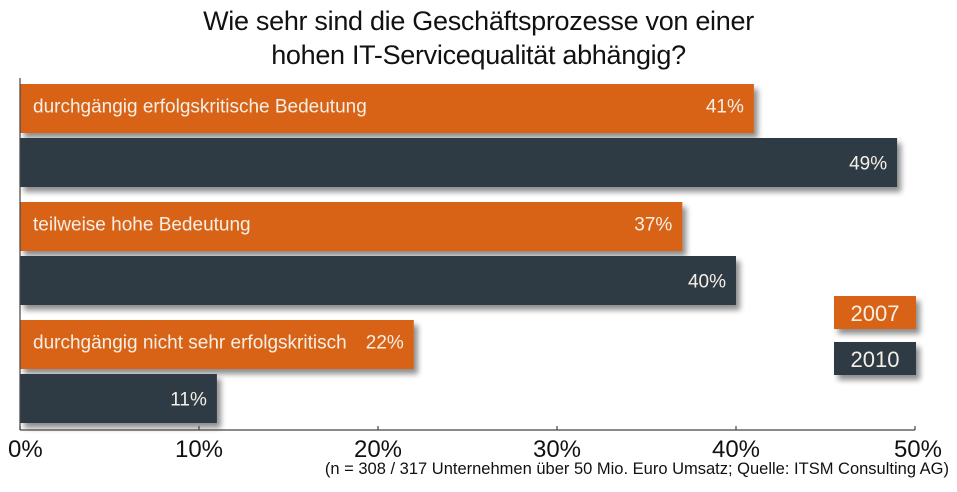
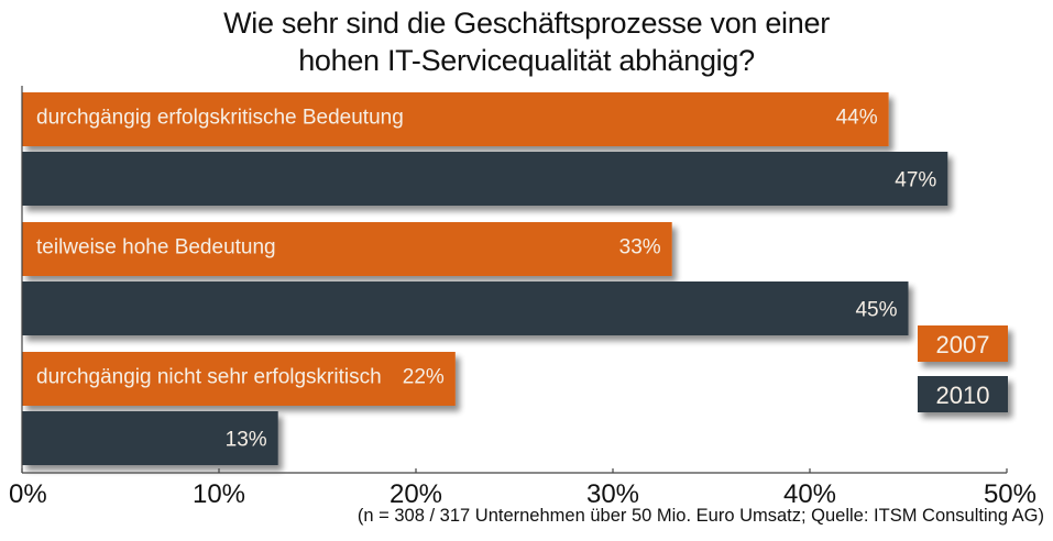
2007/durchgängig erfolgskritische Bedeutung: 41% -> 44%
2010/durchgängig erfolgskritische Bedeutung: 49% -> 47%
2007/teilweise hohe Bedeutung: 37% -> 33%
2010/teilweise hohe Bedeutung: 40% -> 45%
2010/durchgängig nicht sehr erfolgskritisch: 11% -> 13%
